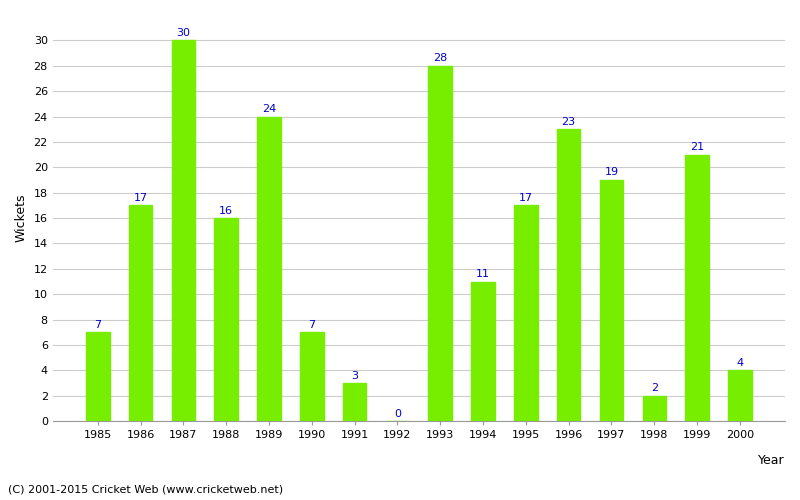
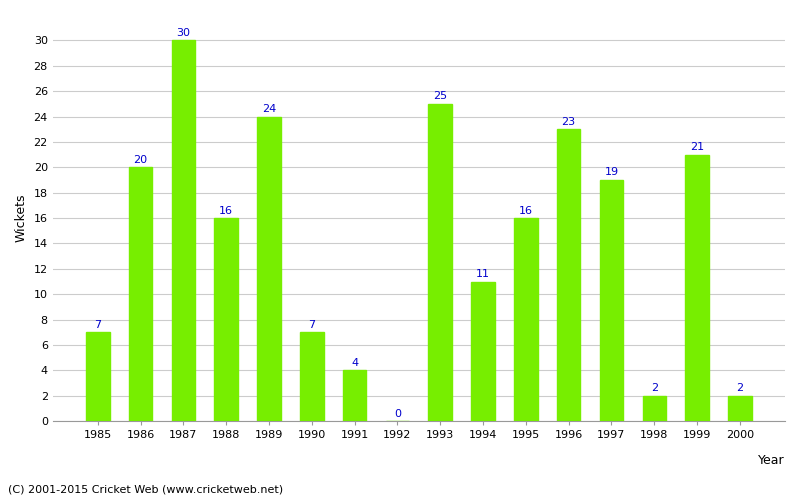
1986: 17 -> 20
1991: 3 -> 4
1993: 28 -> 25
1995: 17 -> 16
2000: 4 -> 2
